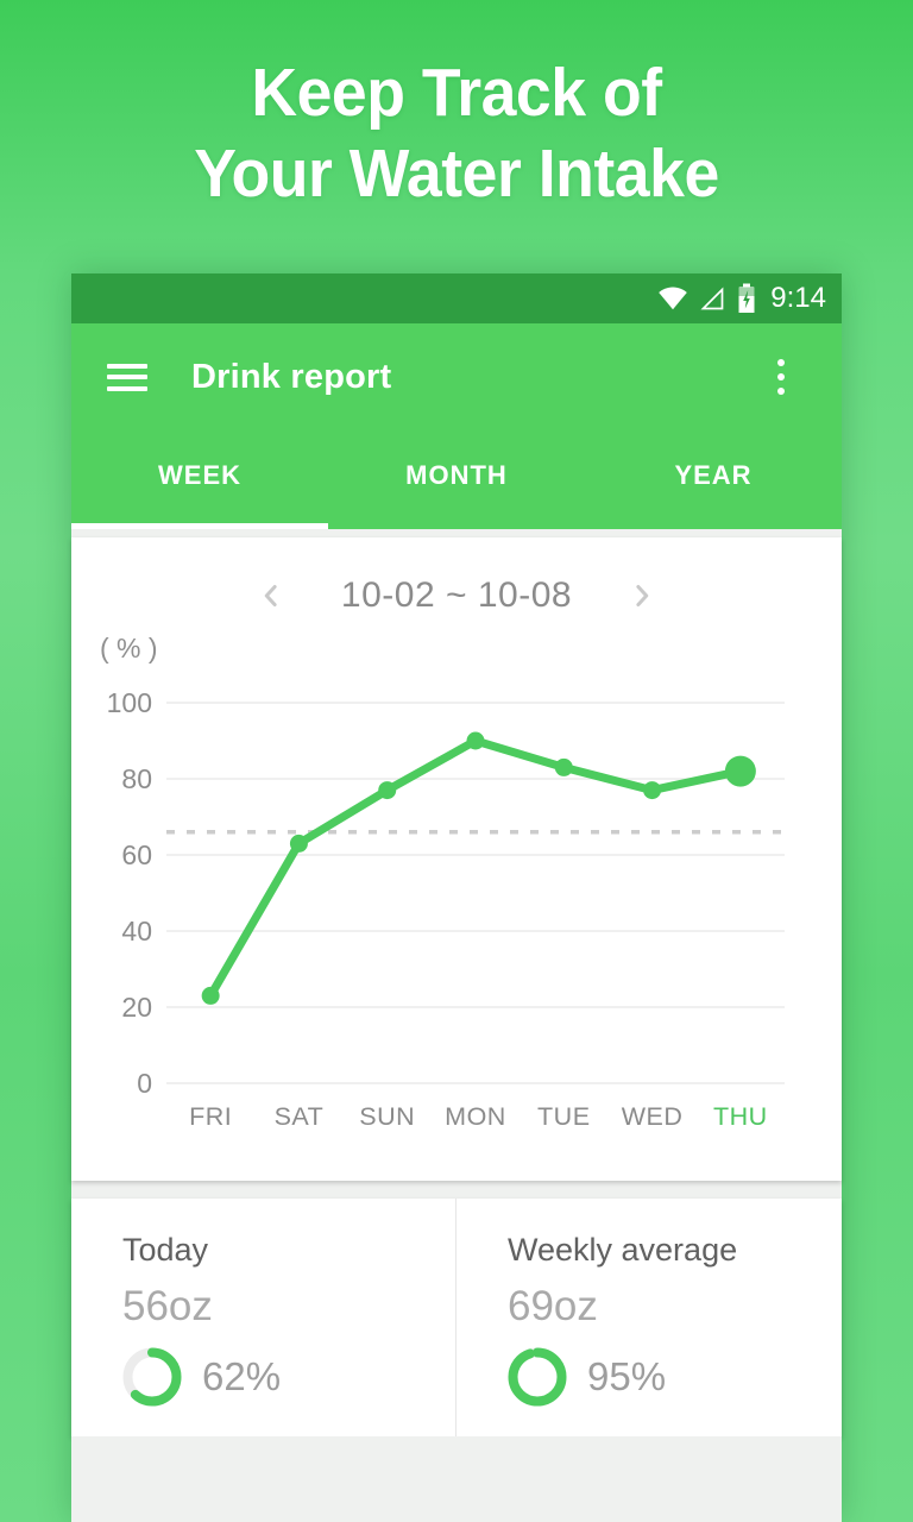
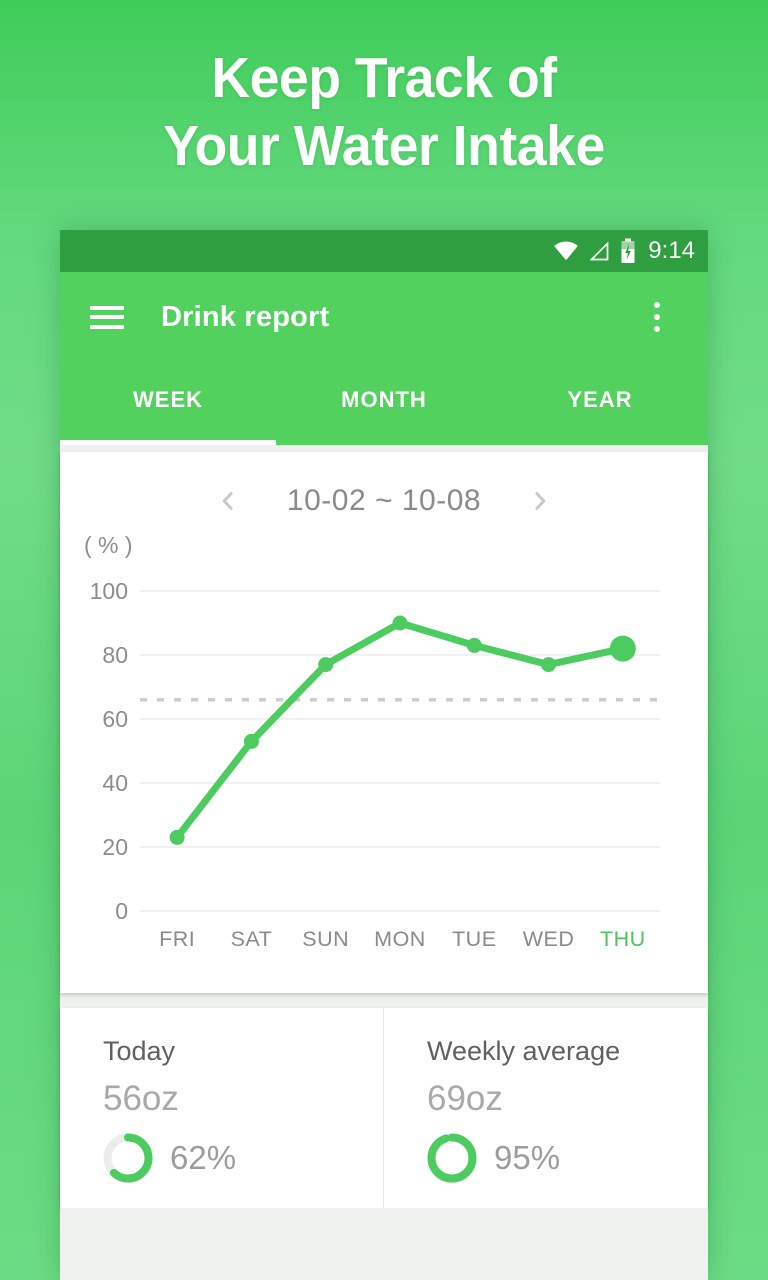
SAT: 63 -> 53
